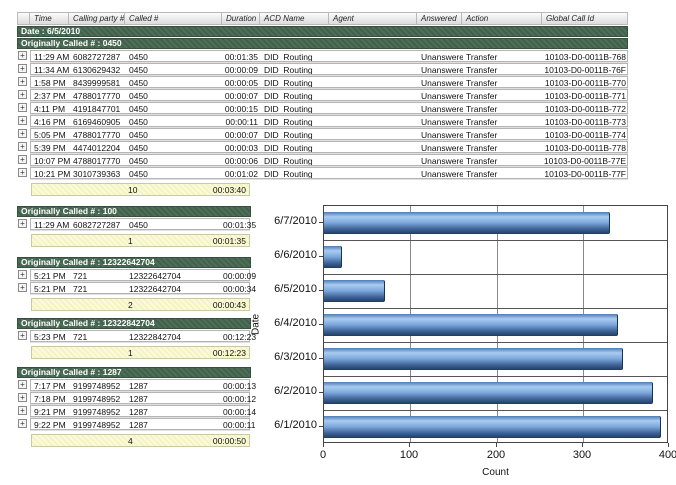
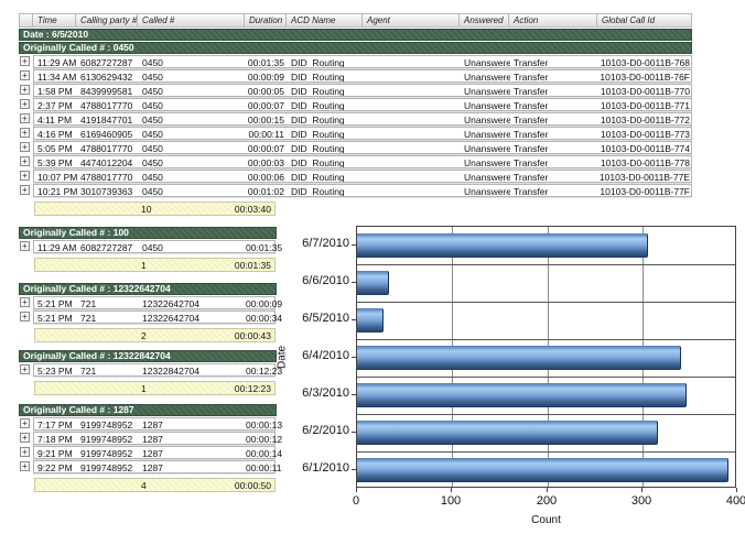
6/7/2010: 330 -> 300
6/6/2010: 20 -> 30
6/5/2010: 70 -> 30
6/2/2010: 380 -> 320
